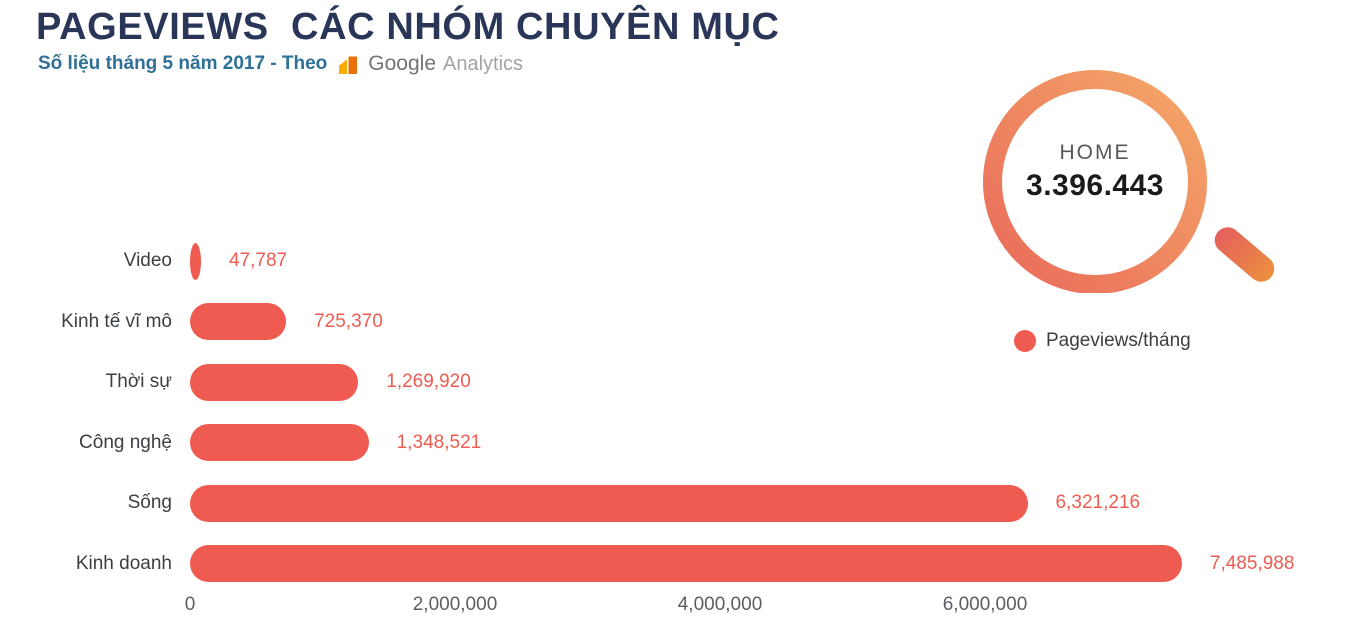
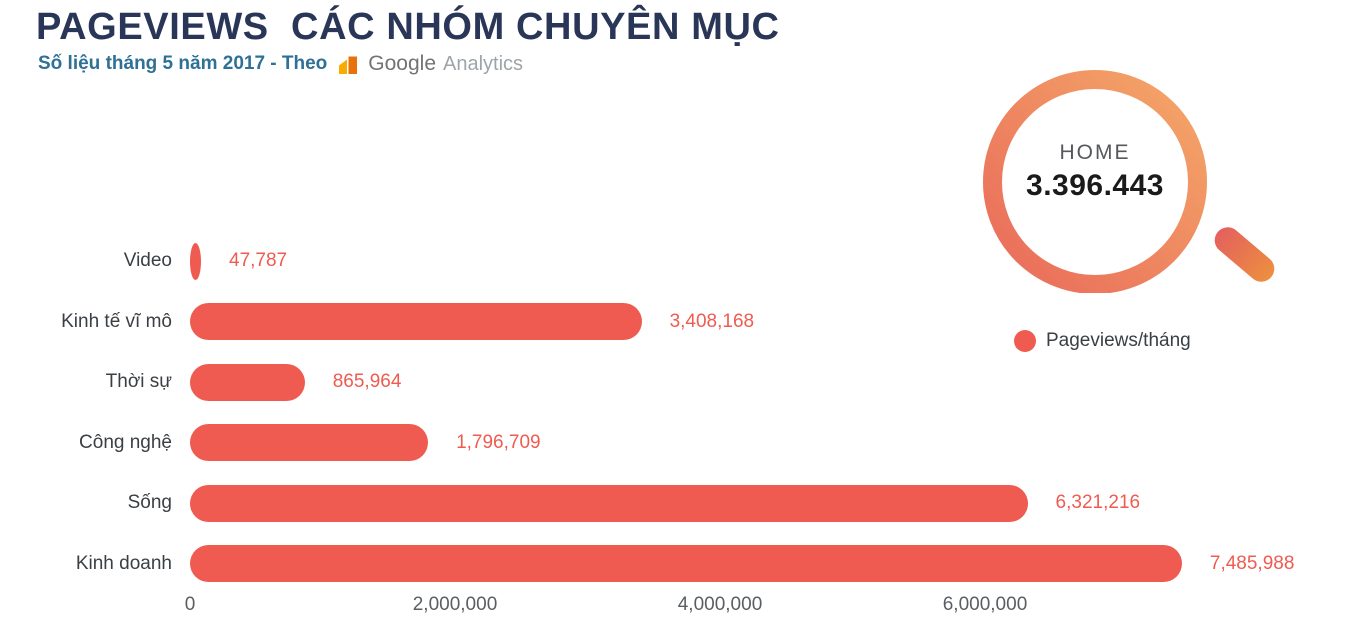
Kinh tế vĩ mô: 725,370 -> 3,408,168
Thời sự: 1,269,920 -> 865,964
Công nghệ: 1,348,521 -> 1,796,709
